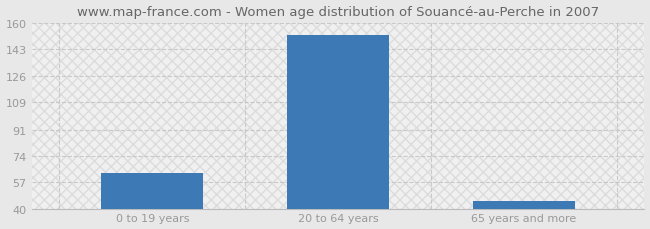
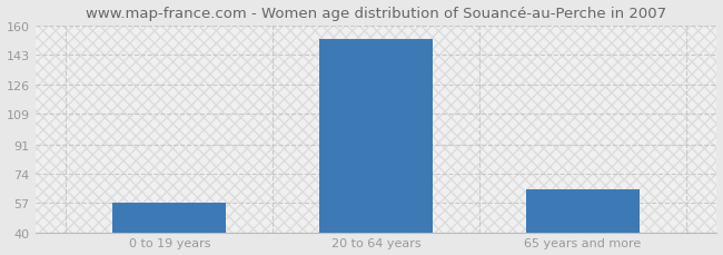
0 to 19 years: 63 -> 57
65 years and more: 45 -> 65
